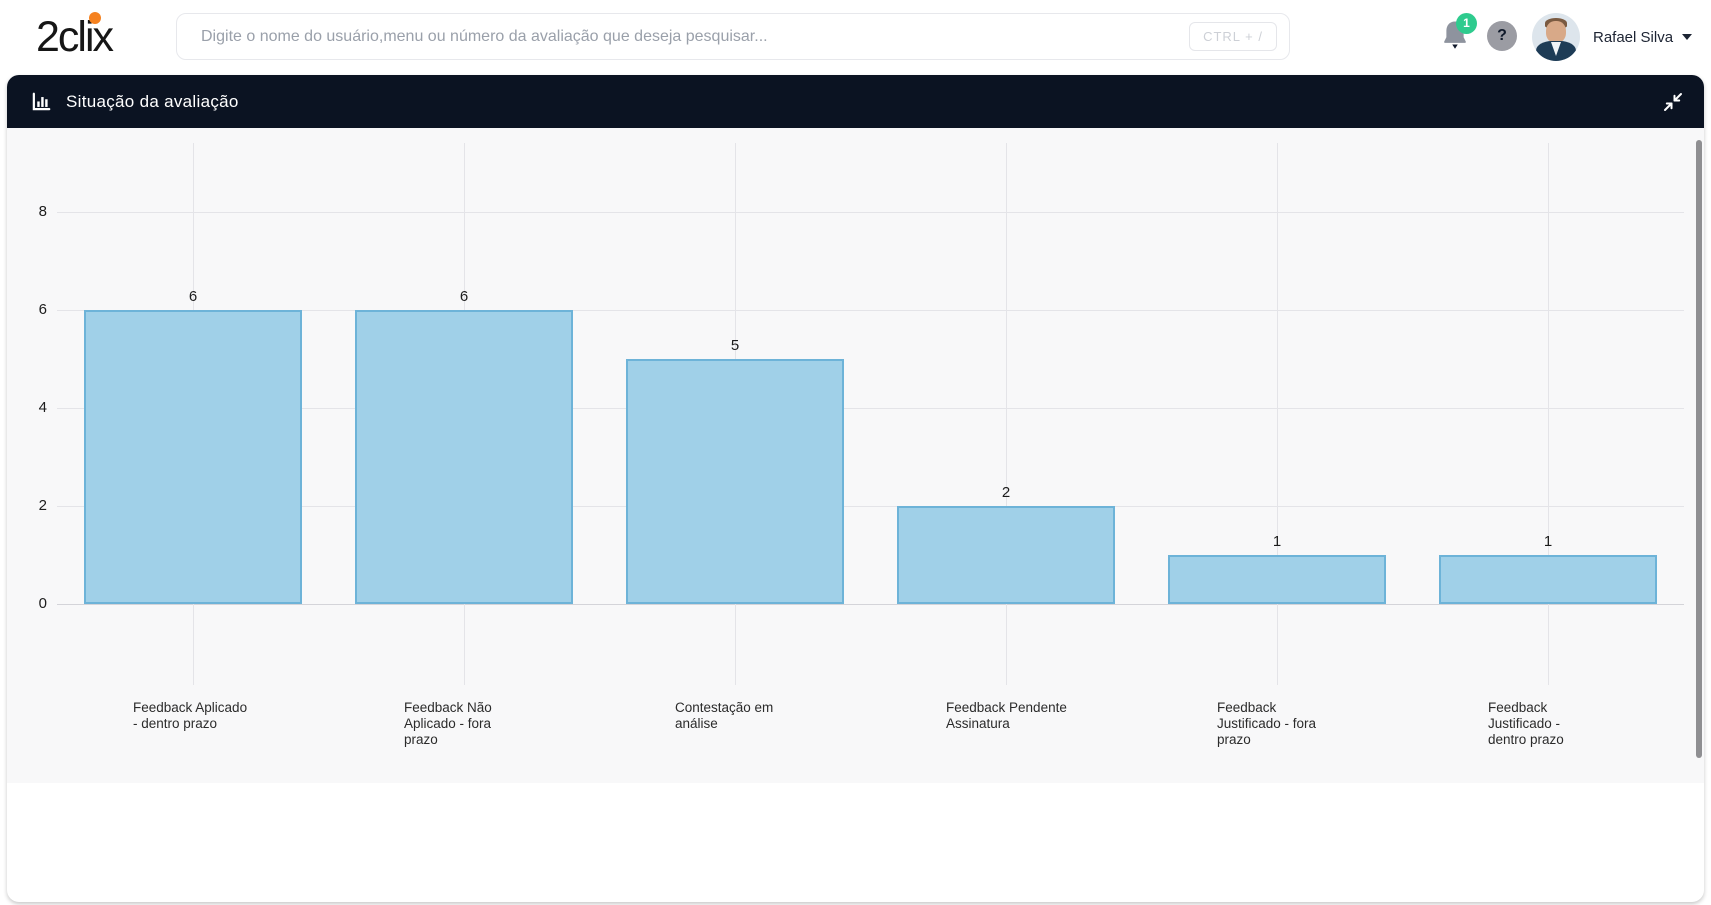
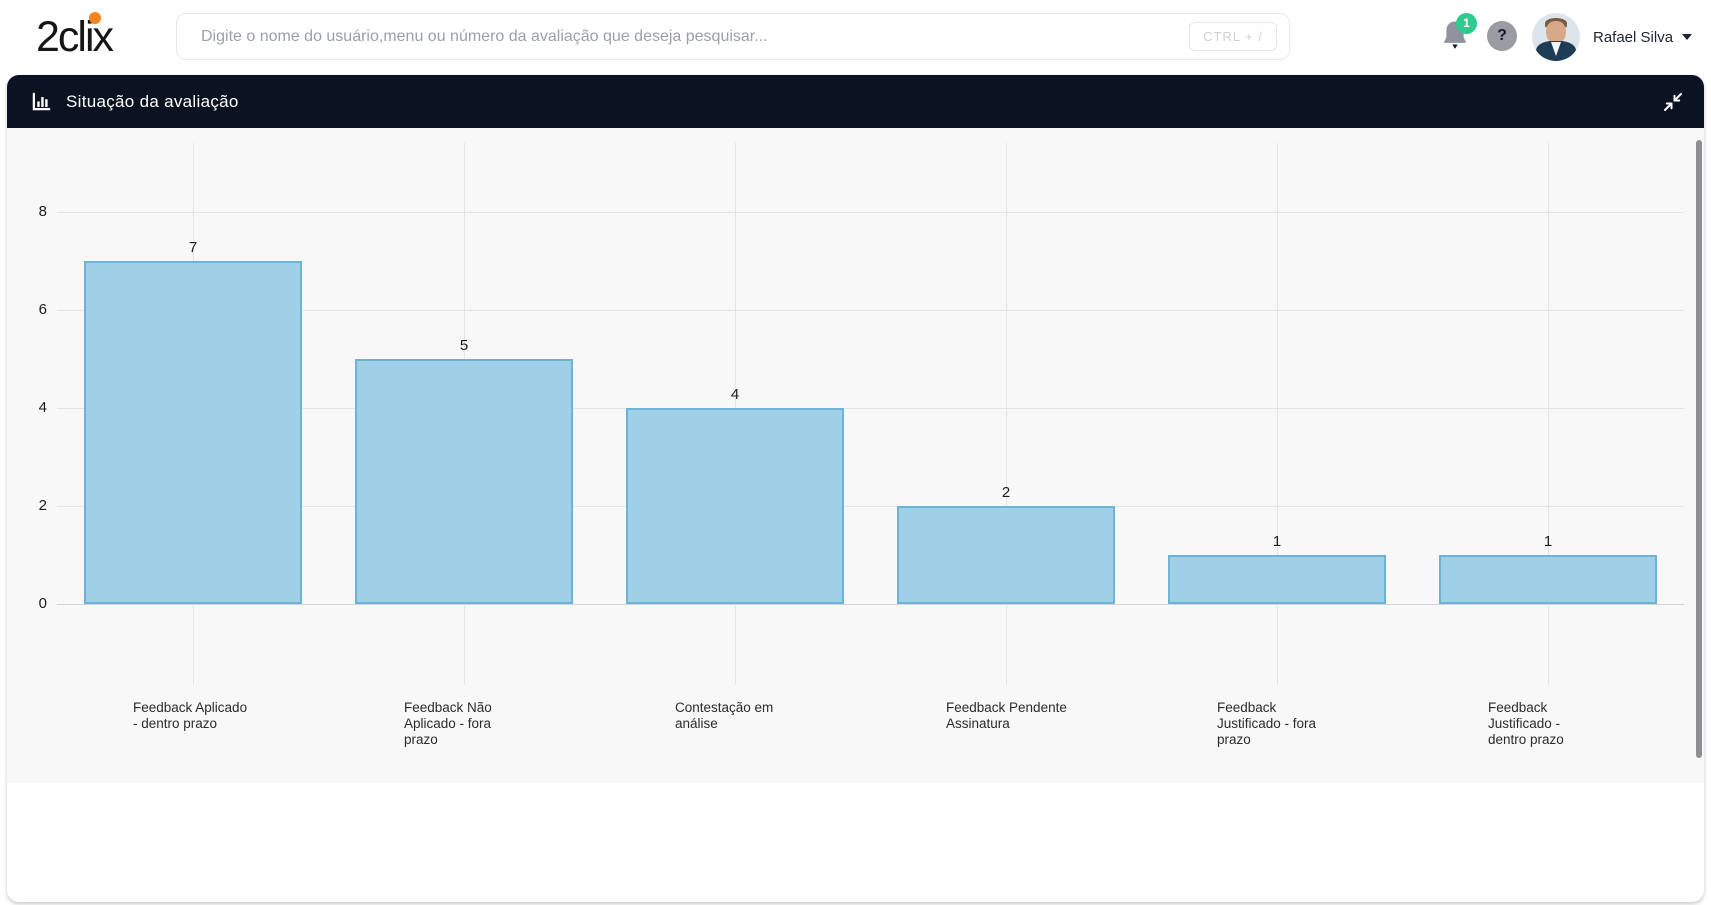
Feedback Aplicado - dentro prazo: 6 -> 7
Feedback Não Aplicado - fora prazo: 6 -> 5
Contestação em análise: 5 -> 4
